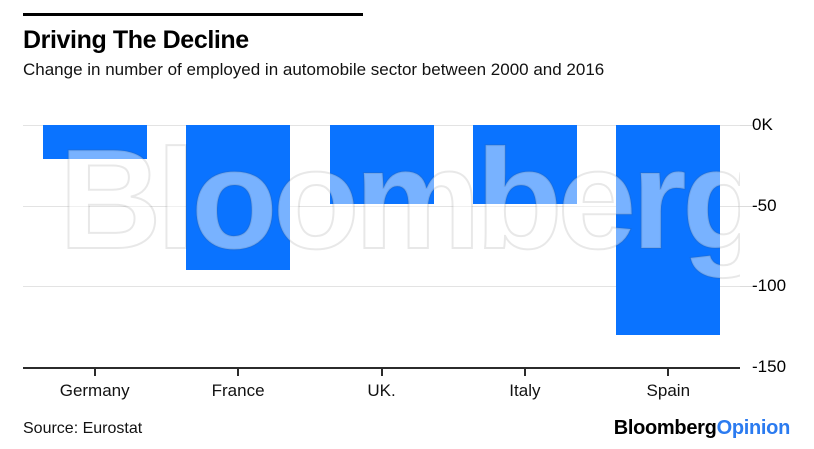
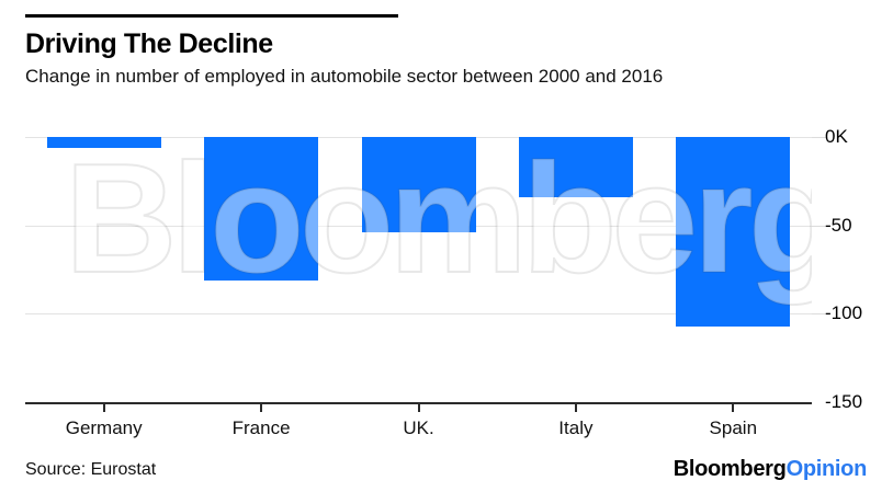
Germany: -21K -> -6K
France: -90K -> -81K
UK.: -49K -> -54K
Italy: -49K -> -34K
Spain: -130K -> -107K
